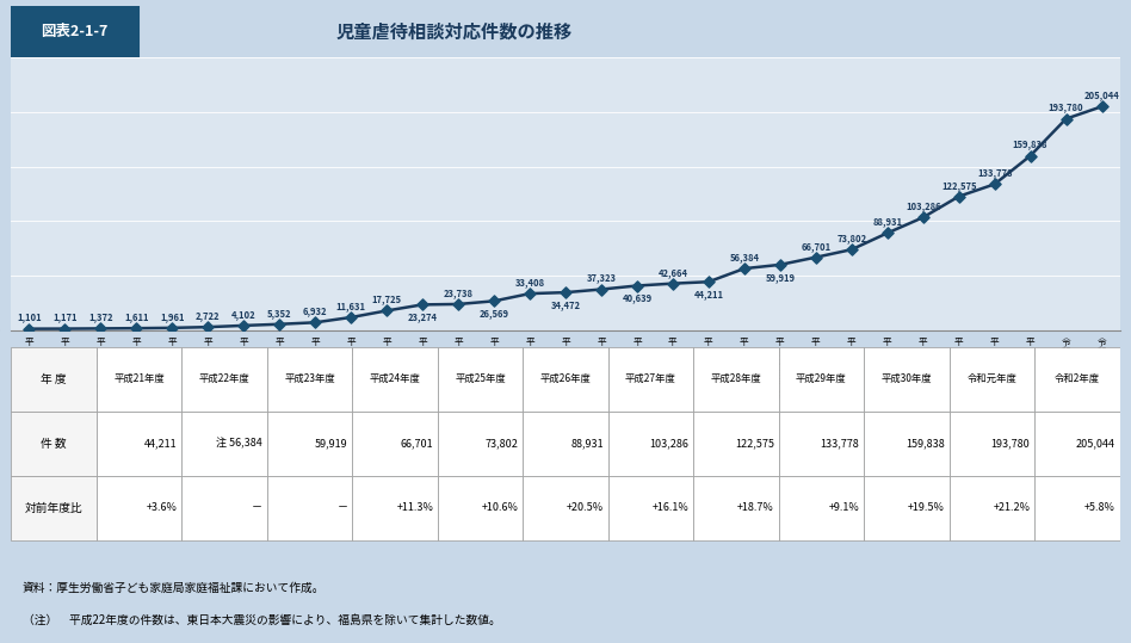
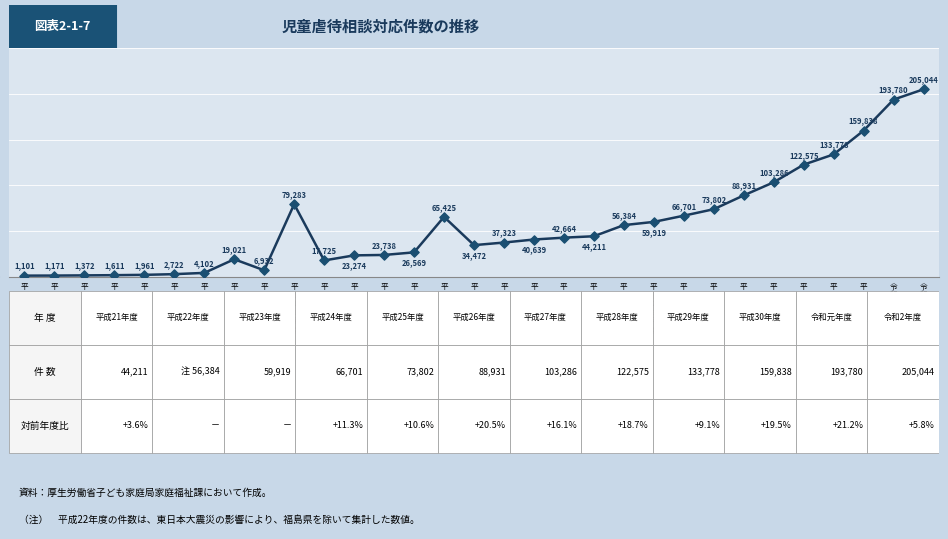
平 成 9 年 度: 5,352 -> 19,021
平 成 1 1 年 度: 11,631 -> 79,283
平 成 1 6 年 度: 33,408 -> 65,425
